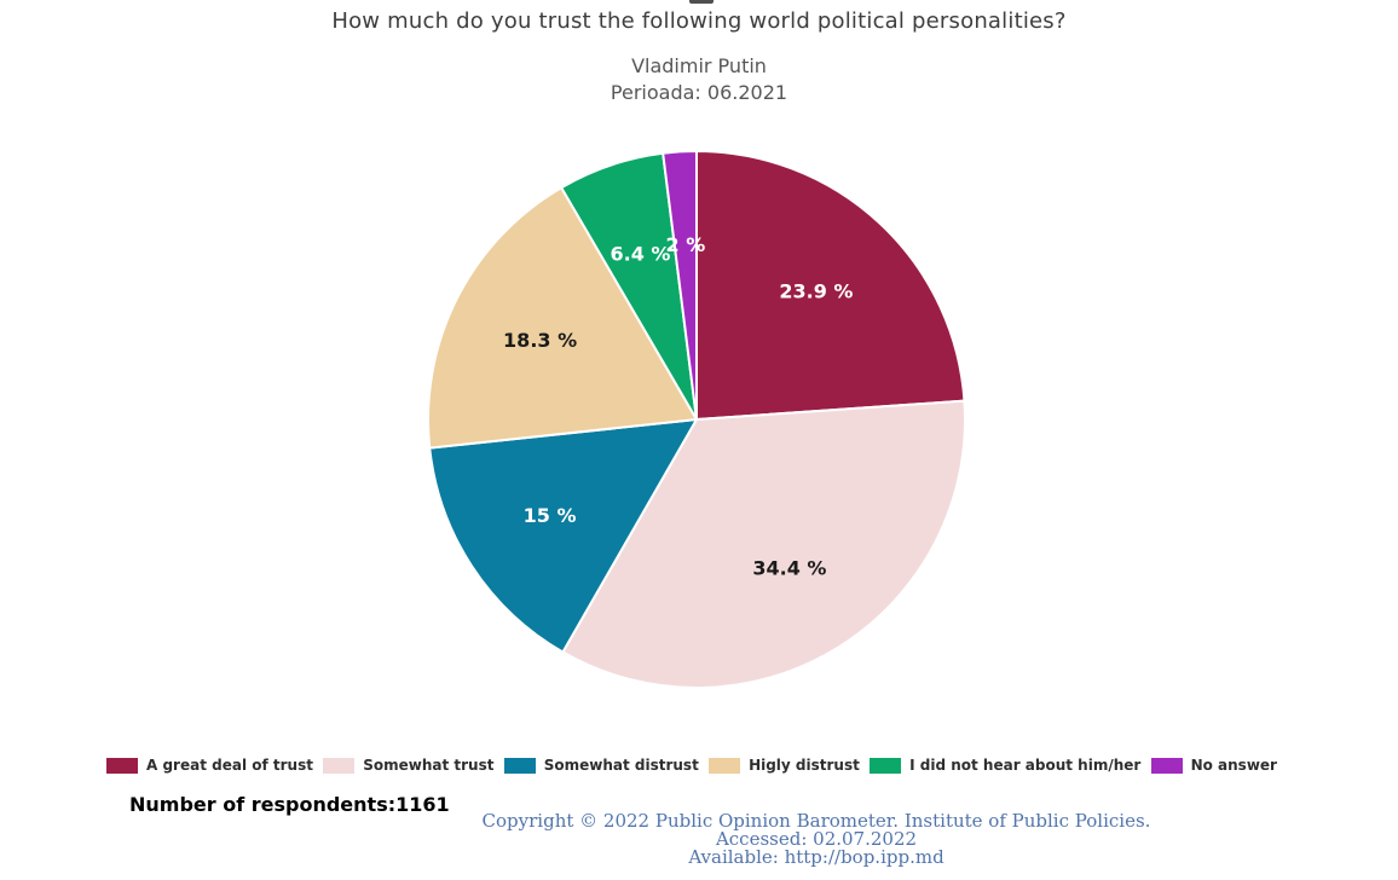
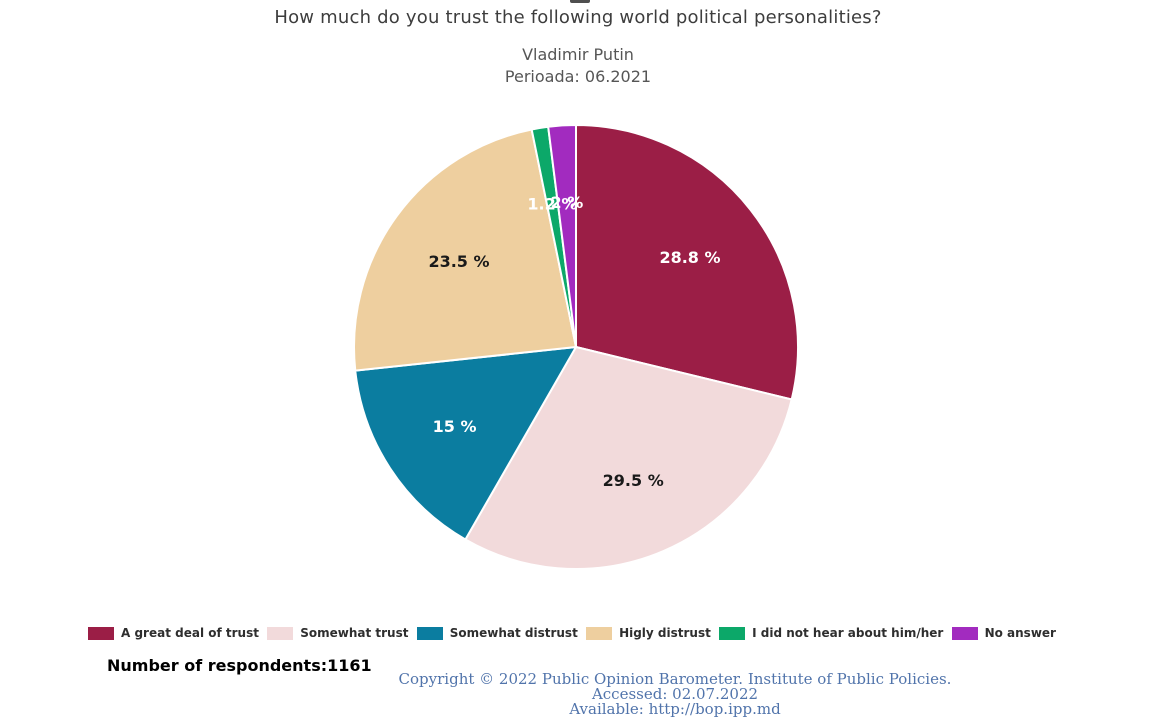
A great deal of trust: 23.9 -> 28.8
Somewhat trust: 34.4 -> 29.5
Higly distrust: 18.3 -> 23.5
I did not hear about him/her: 6.4 -> 1.2
